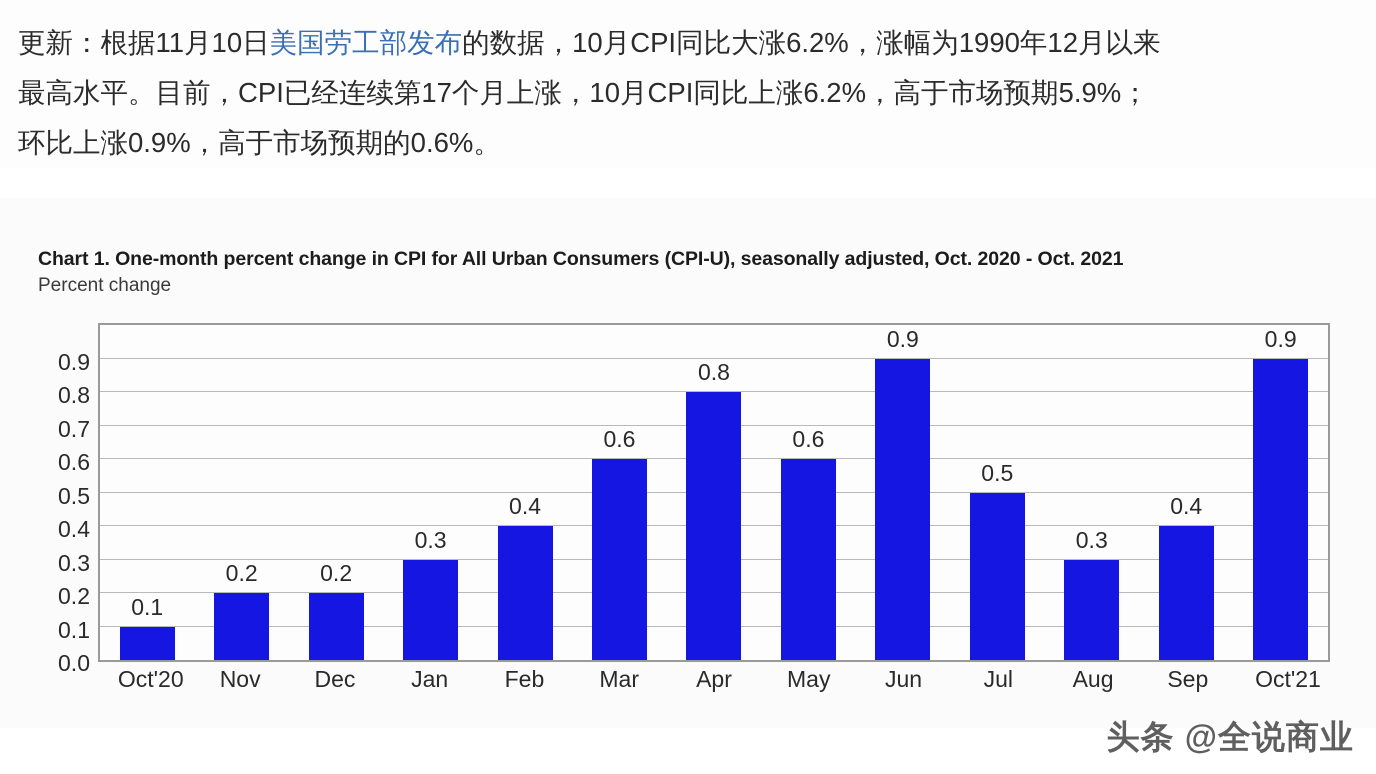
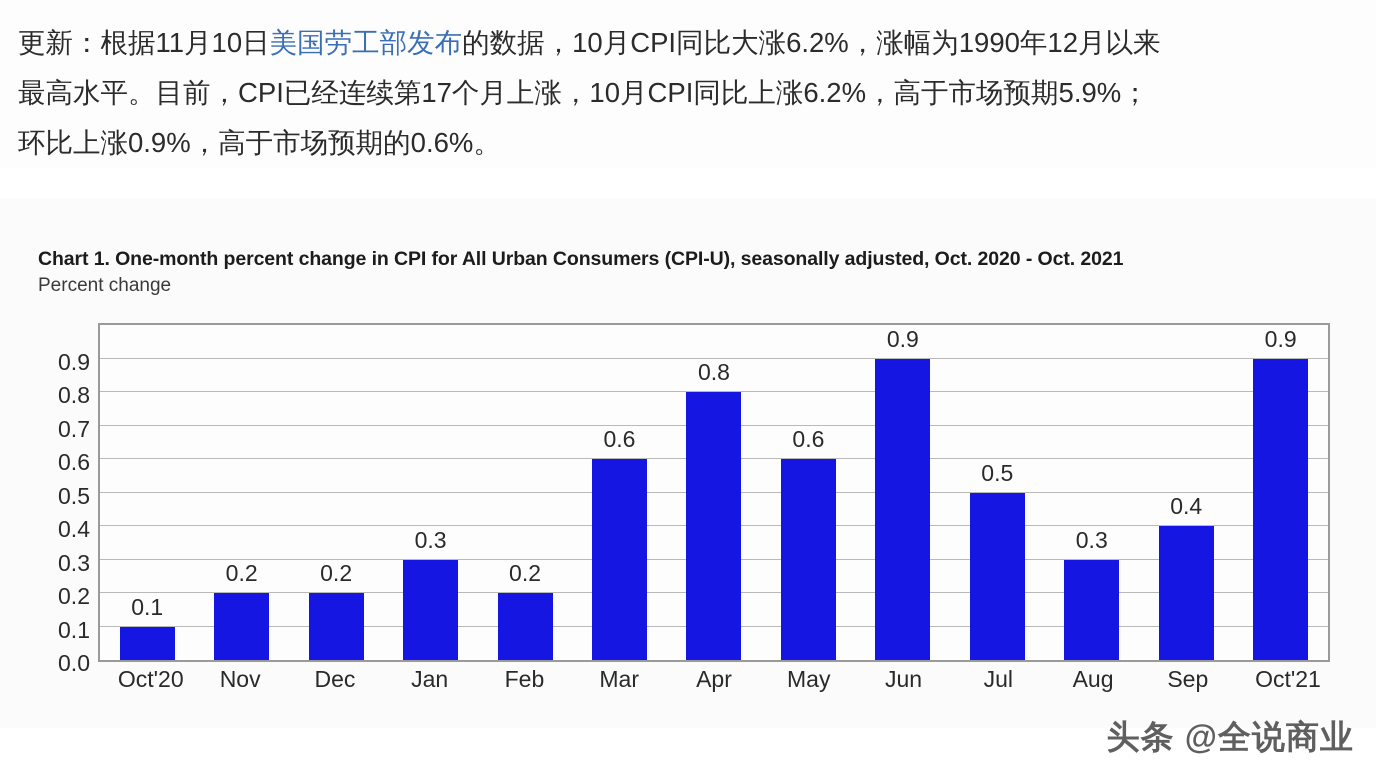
Feb: 0.4 -> 0.2
